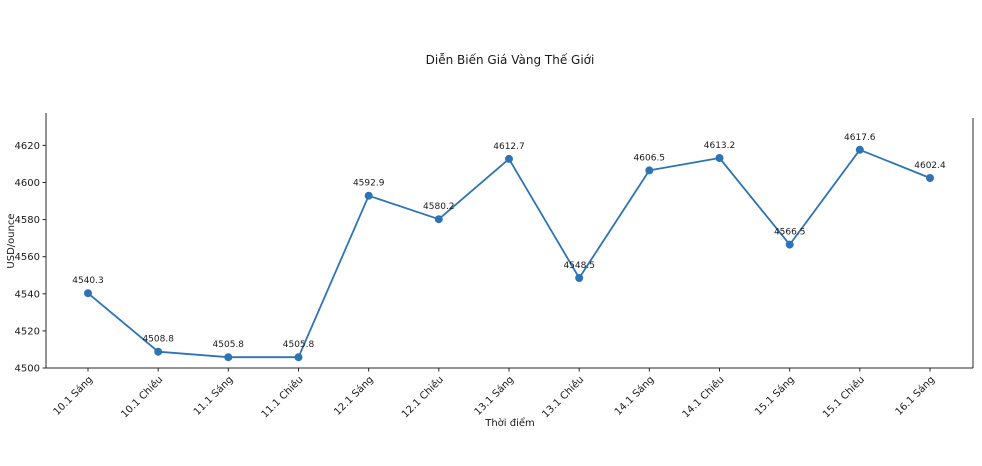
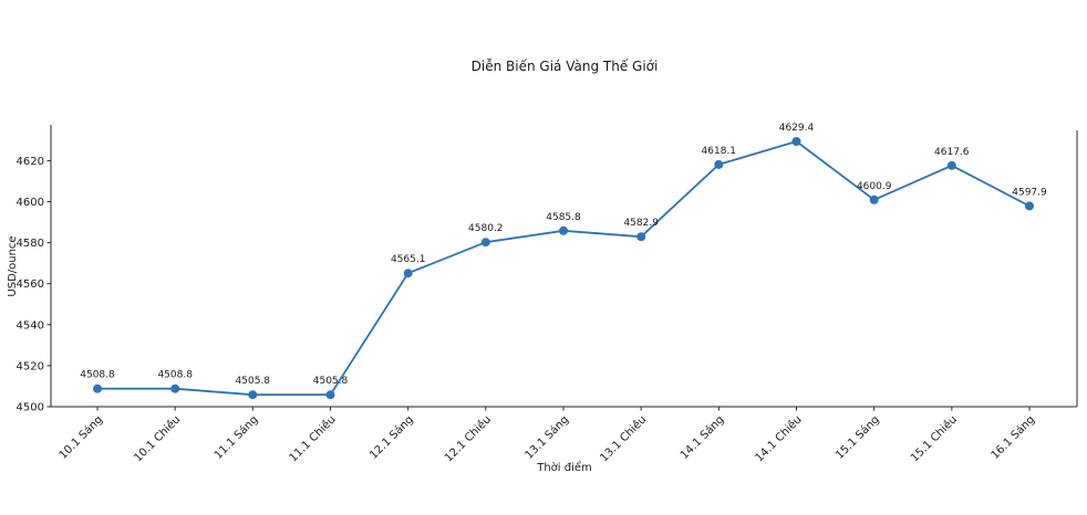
10.1 Sáng: 4540.3 -> 4508.8
12.1 Sáng: 4592.9 -> 4565.1
13.1 Sáng: 4612.7 -> 4585.8
13.1 Chiều: 4548.5 -> 4582.9
14.1 Sáng: 4606.5 -> 4618.1
14.1 Chiều: 4613.2 -> 4629.4
15.1 Sáng: 4566.5 -> 4600.9
16.1 Sáng: 4602.4 -> 4597.9
